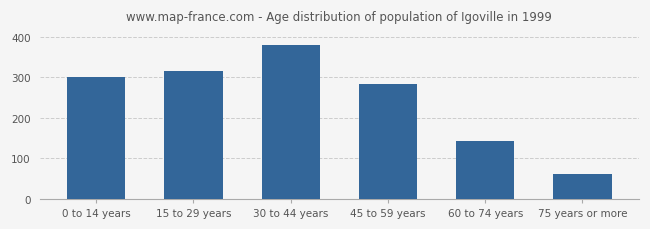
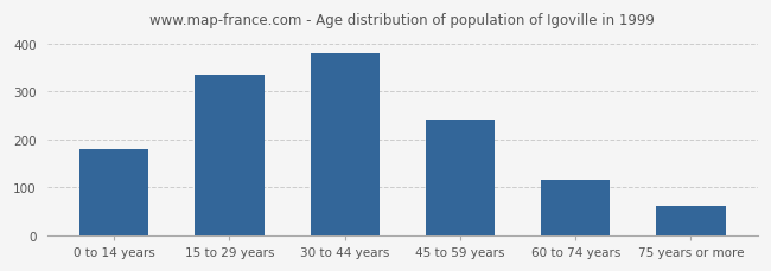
0 to 14 years: 300 -> 180
15 to 29 years: 315 -> 335
45 to 59 years: 283 -> 240
60 to 74 years: 143 -> 115
